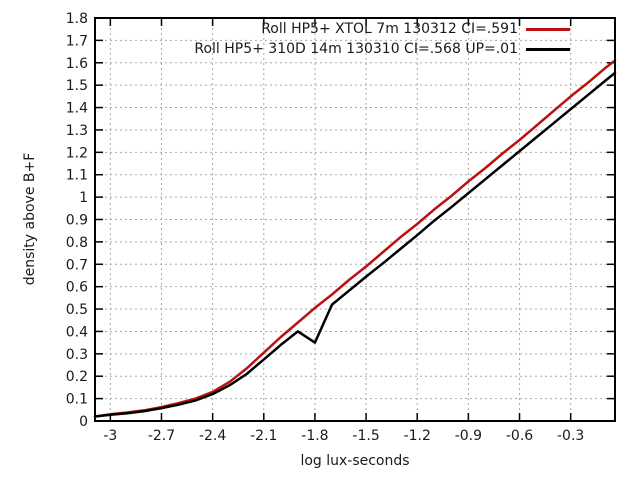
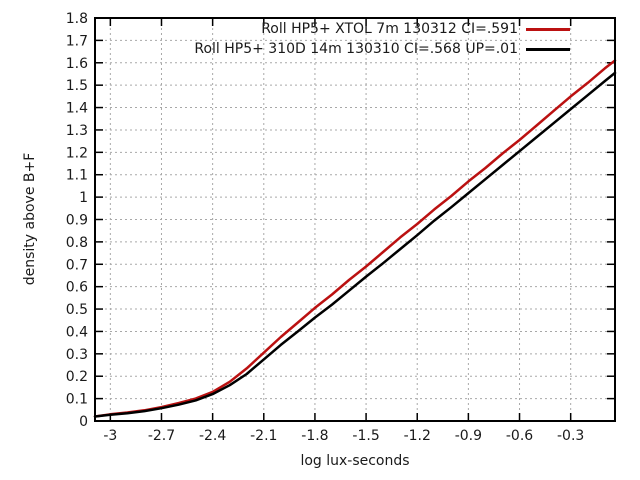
Roll HP5+ 310D 14m 130310 CI=.568 UP=.01/-1.8: 0.35 -> 0.46
